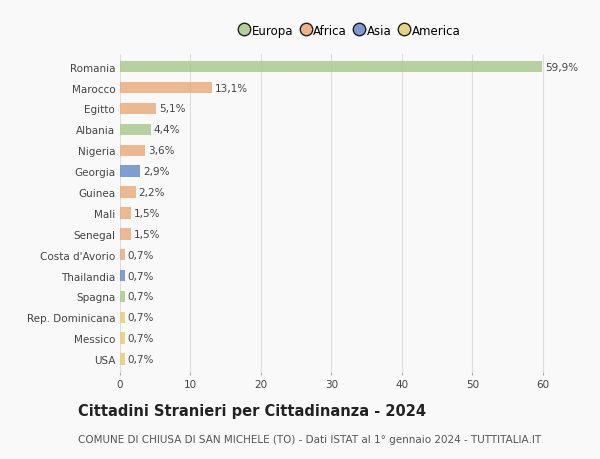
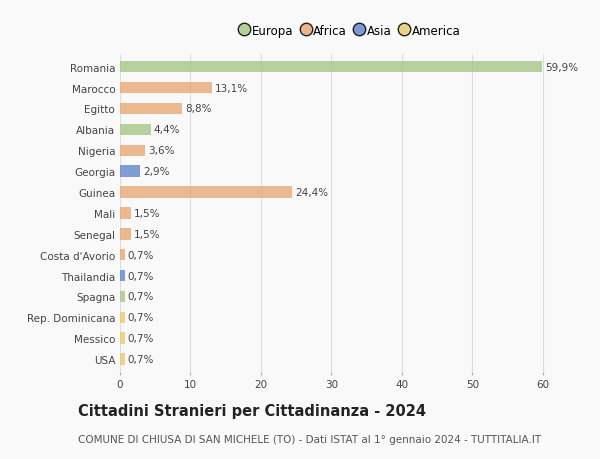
Egitto: 5,1% -> 8,8%
Guinea: 2,2% -> 24,4%
